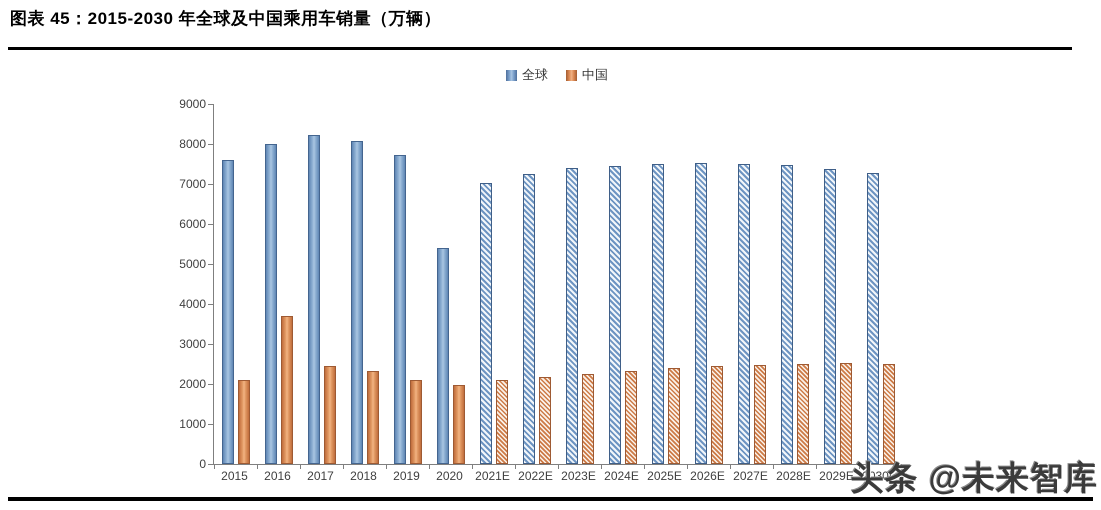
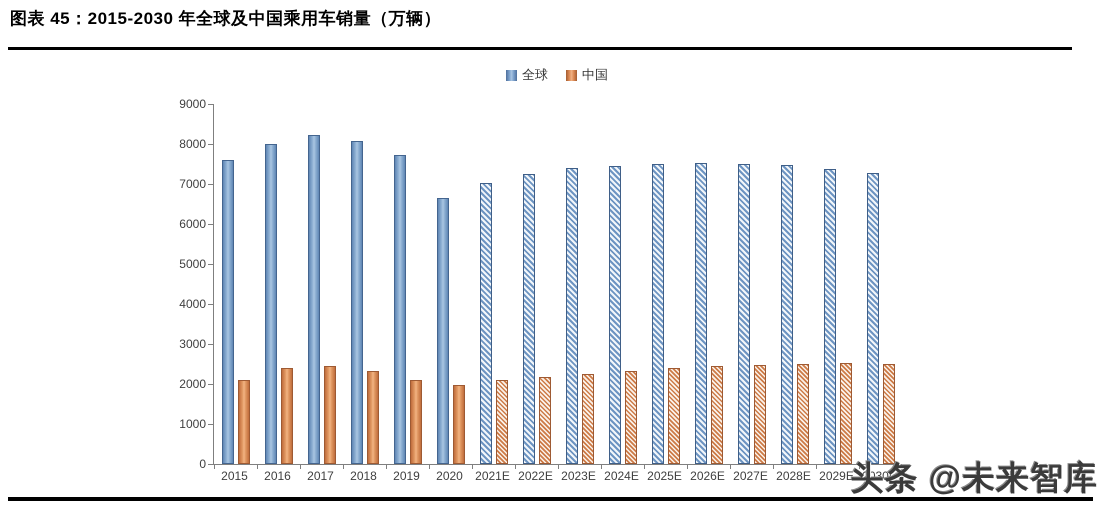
中国/2016: 3700 -> 2400
全球/2020: 5400 -> 6600
